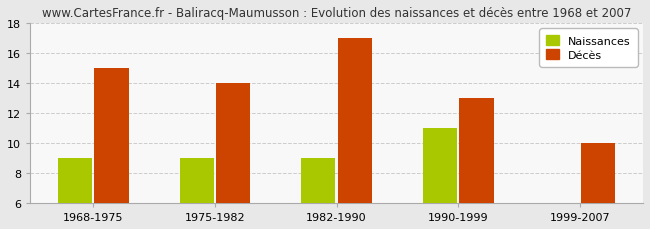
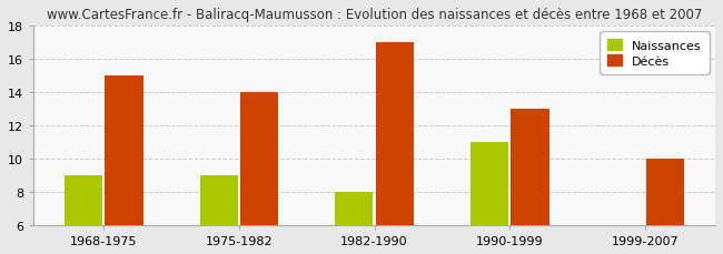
Naissances/1982-1990: 9 -> 8
